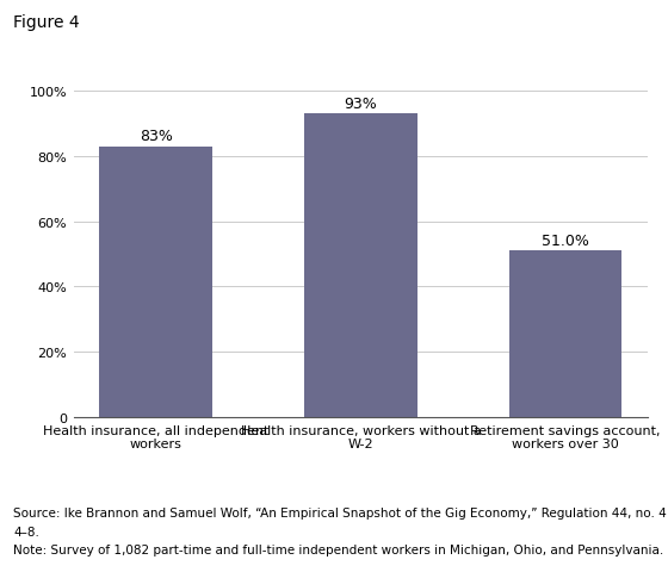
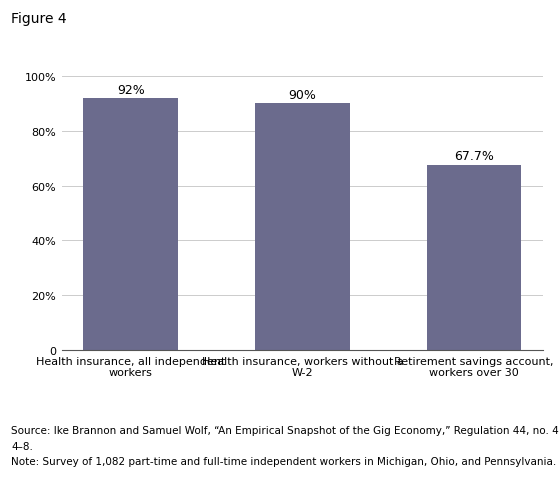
Health insurance, all independent workers: 83% -> 92%
Health insurance, workers without a W-2: 93% -> 90%
Retirement savings account, workers over 30: 51.0% -> 67.7%
